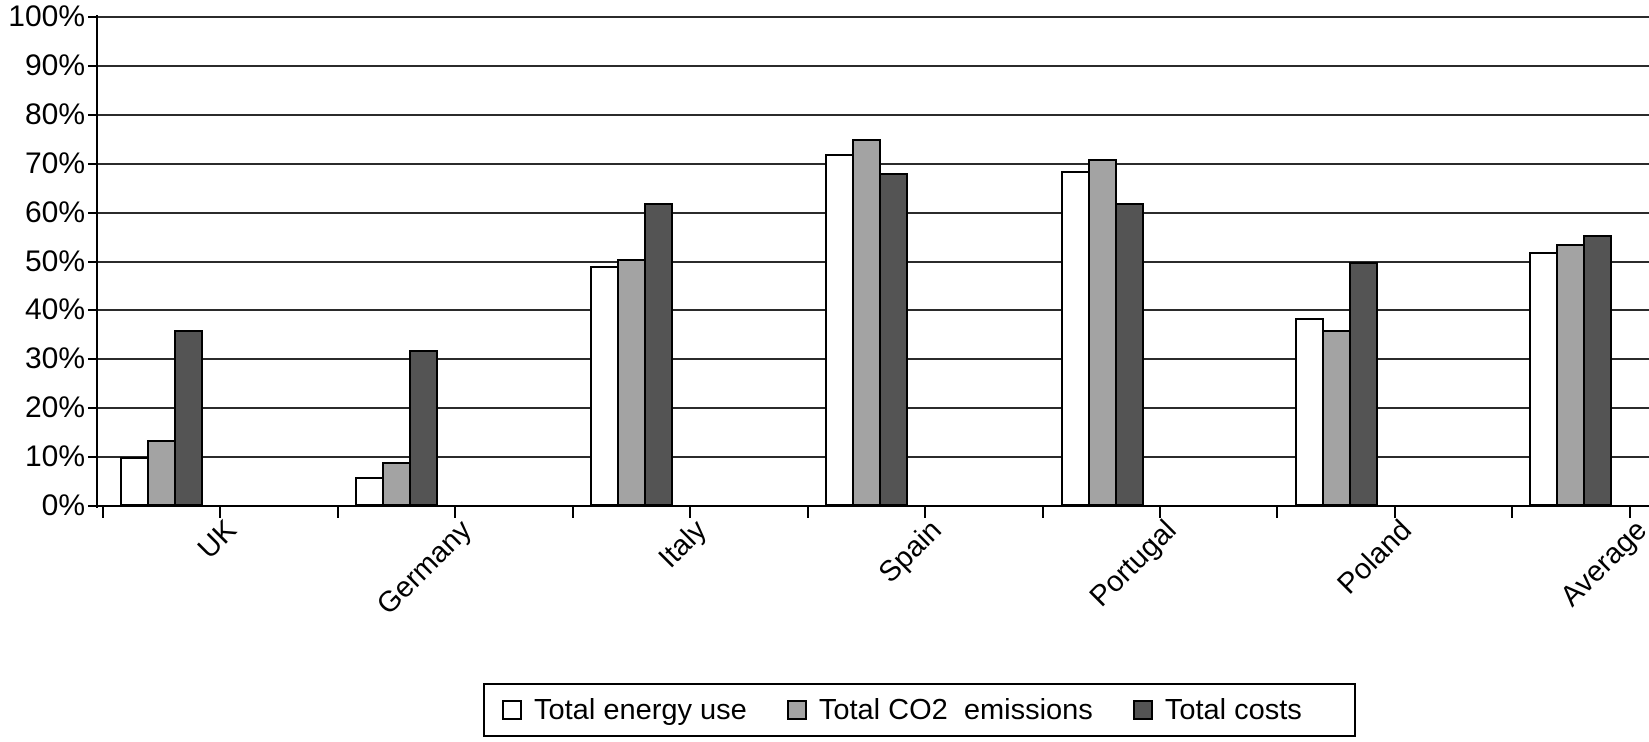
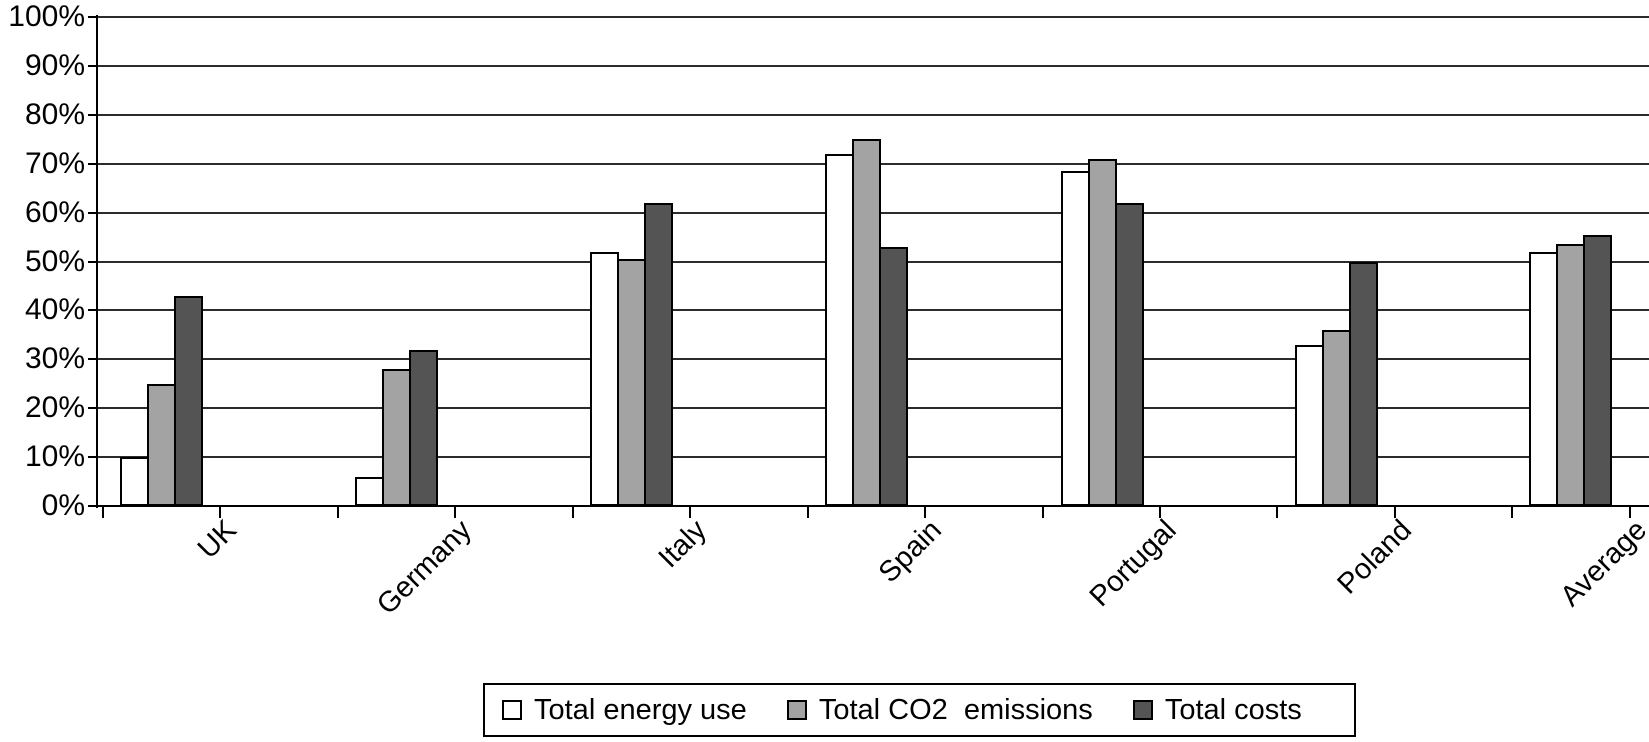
Total CO2 emissions/UK: 14% -> 25%
Total costs/UK: 36% -> 43%
Total CO2 emissions/Germany: 9% -> 28%
Total energy use/Italy: 49% -> 52%
Total costs/Spain: 68% -> 53%
Total energy use/Poland: 38% -> 33%
